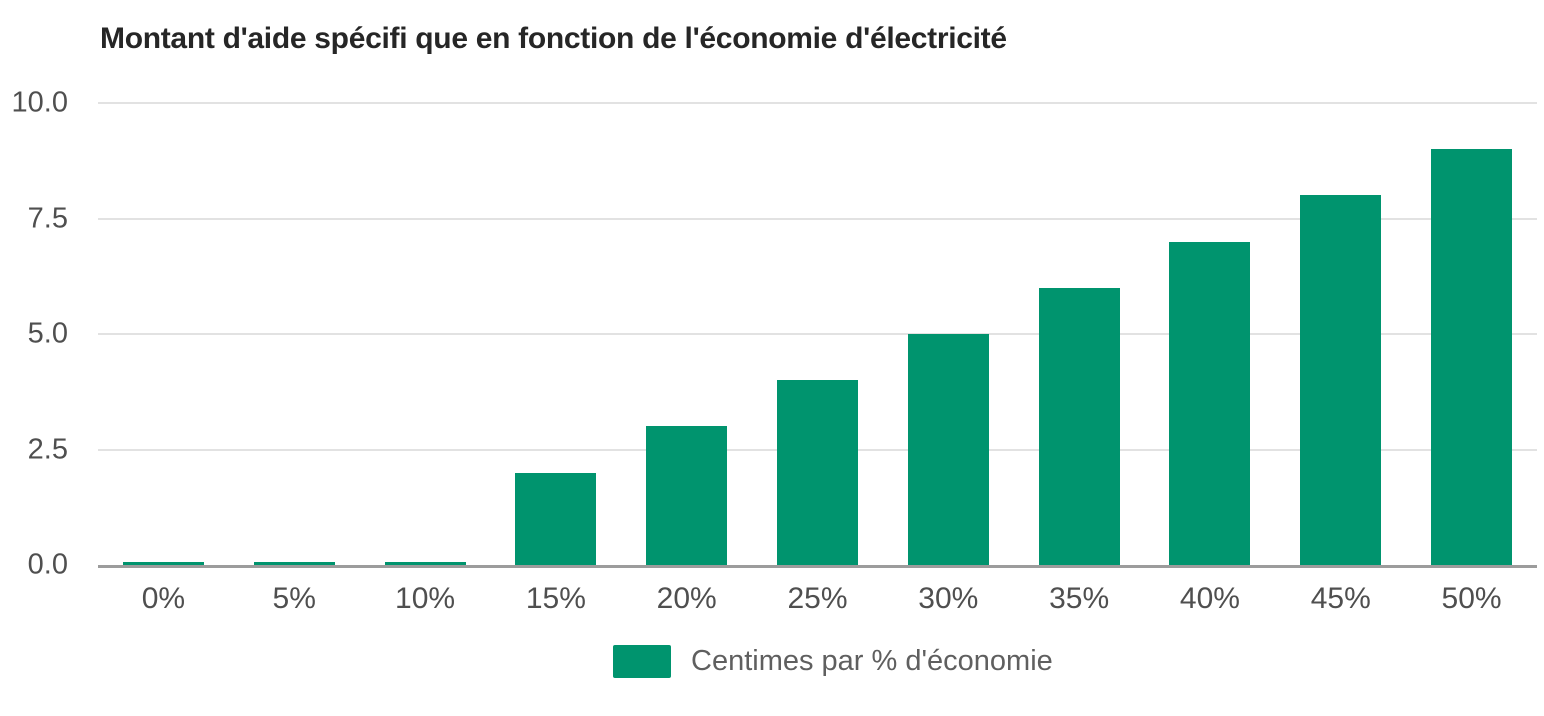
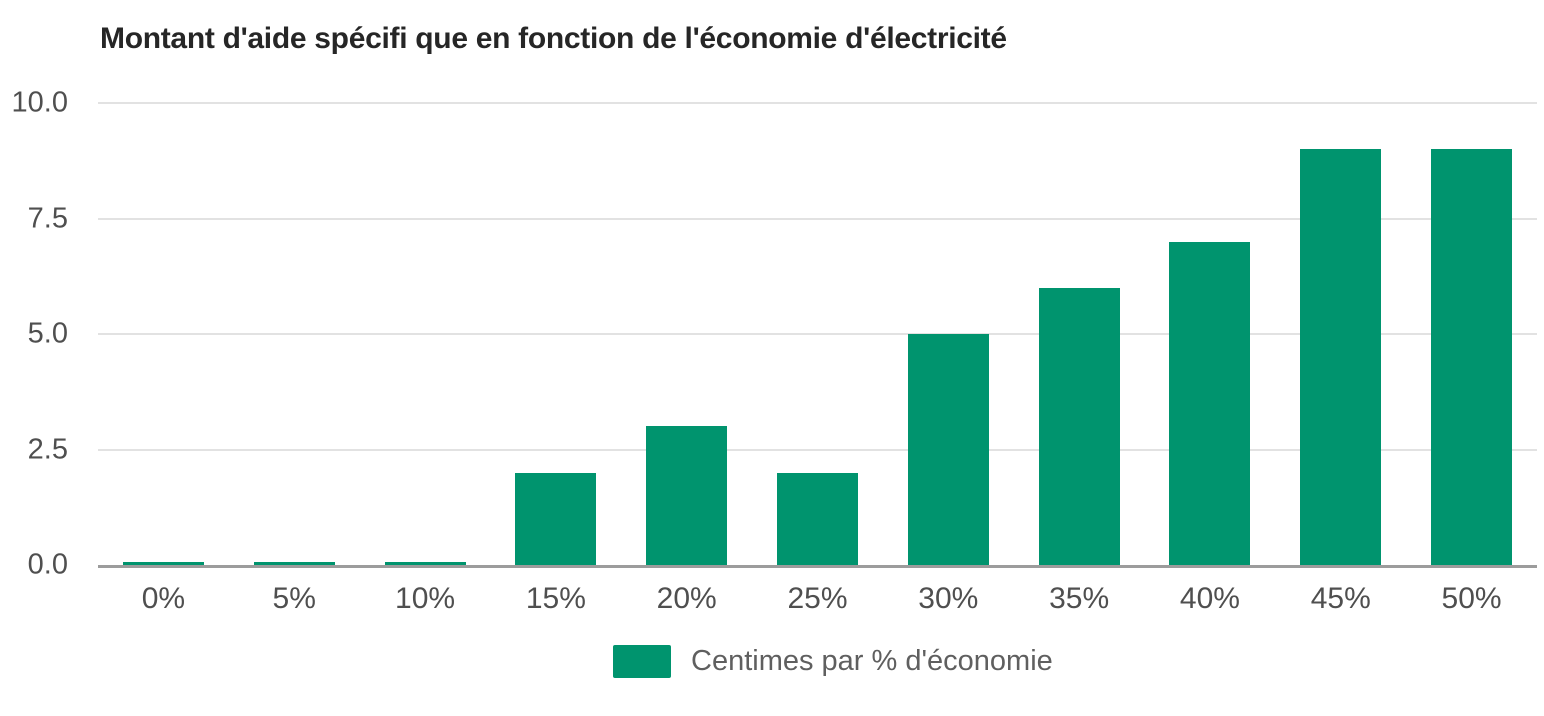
25%: 4 -> 2
45%: 8 -> 9
